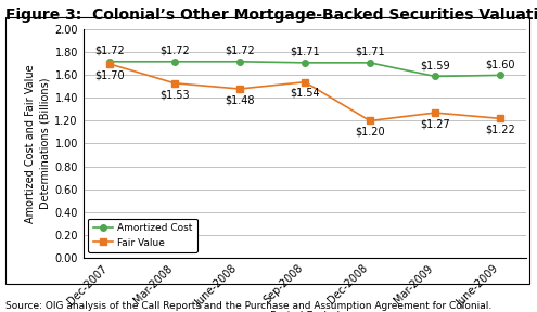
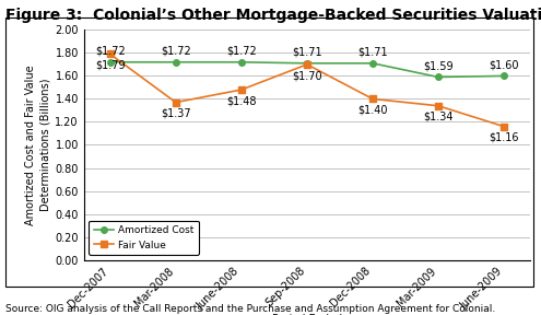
Fair Value/Dec-2007: $1.70 -> $1.79
Fair Value/Mar-2008: $1.53 -> $1.37
Fair Value/Sep-2008: $1.54 -> $1.70
Fair Value/Dec-2008: $1.20 -> $1.40
Fair Value/Mar-2009: $1.27 -> $1.34
Fair Value/June-2009: $1.22 -> $1.16
